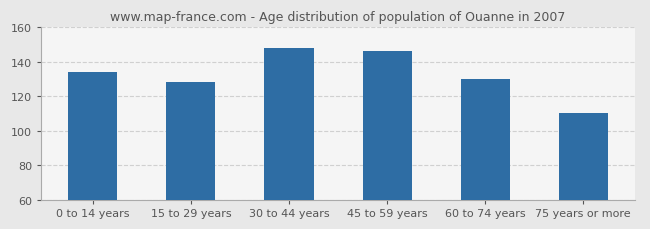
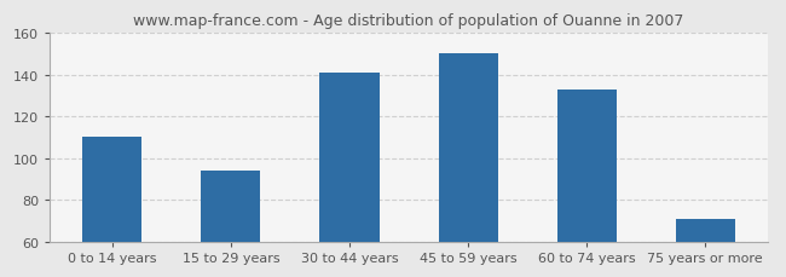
0 to 14 years: 134 -> 110
15 to 29 years: 128 -> 94
30 to 44 years: 148 -> 141
45 to 59 years: 146 -> 150
60 to 74 years: 130 -> 133
75 years or more: 110 -> 71
